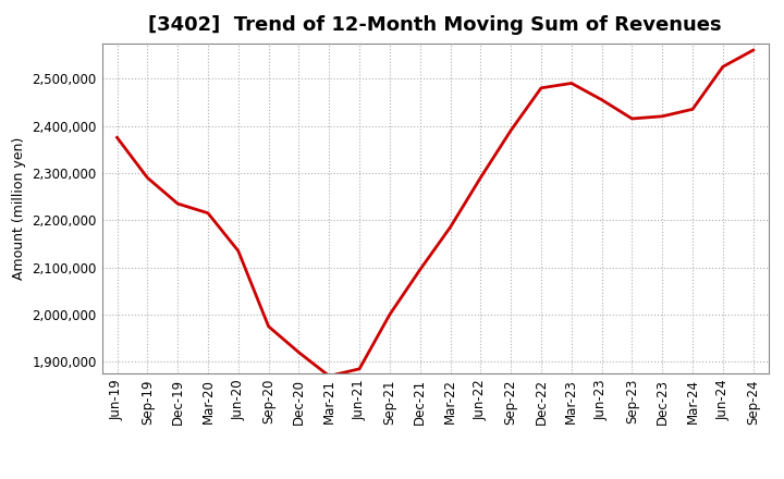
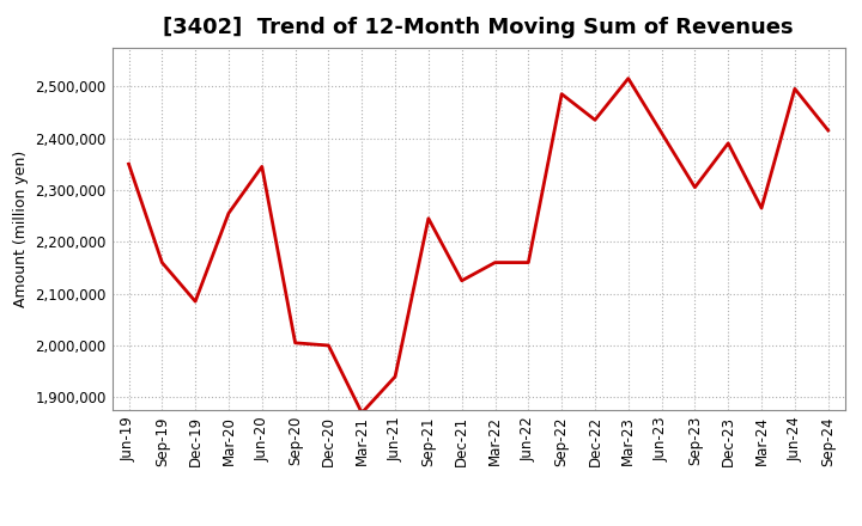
Jun-19: 2,375,000 -> 2,350,000
Sep-19: 2,290,000 -> 2,160,000
Dec-19: 2,235,000 -> 2,085,000
Mar-20: 2,215,000 -> 2,255,000
Jun-20: 2,135,000 -> 2,345,000
Sep-20: 1,975,000 -> 2,005,000
Dec-20: 1,920,000 -> 2,000,000
Jun-21: 1,885,000 -> 1,940,000
Sep-21: 2,000,000 -> 2,245,000
Dec-21: 2,095,000 -> 2,125,000
Mar-22: 2,185,000 -> 2,160,000
Jun-22: 2,290,000 -> 2,160,000
Sep-22: 2,390,000 -> 2,485,000
Dec-22: 2,480,000 -> 2,435,000
Mar-23: 2,490,000 -> 2,515,000
Jun-23: 2,455,000 -> 2,410,000
Sep-23: 2,415,000 -> 2,305,000
Dec-23: 2,420,000 -> 2,390,000
Mar-24: 2,435,000 -> 2,265,000
Jun-24: 2,525,000 -> 2,495,000
Sep-24: 2,560,000 -> 2,415,000
